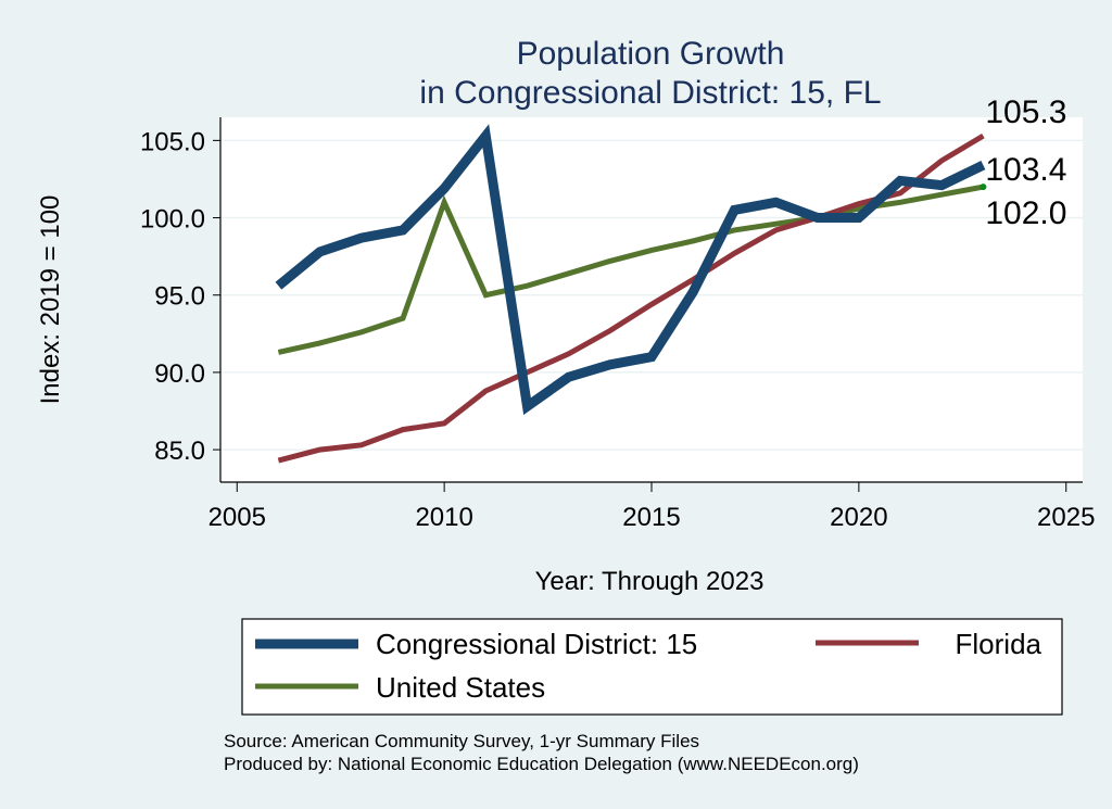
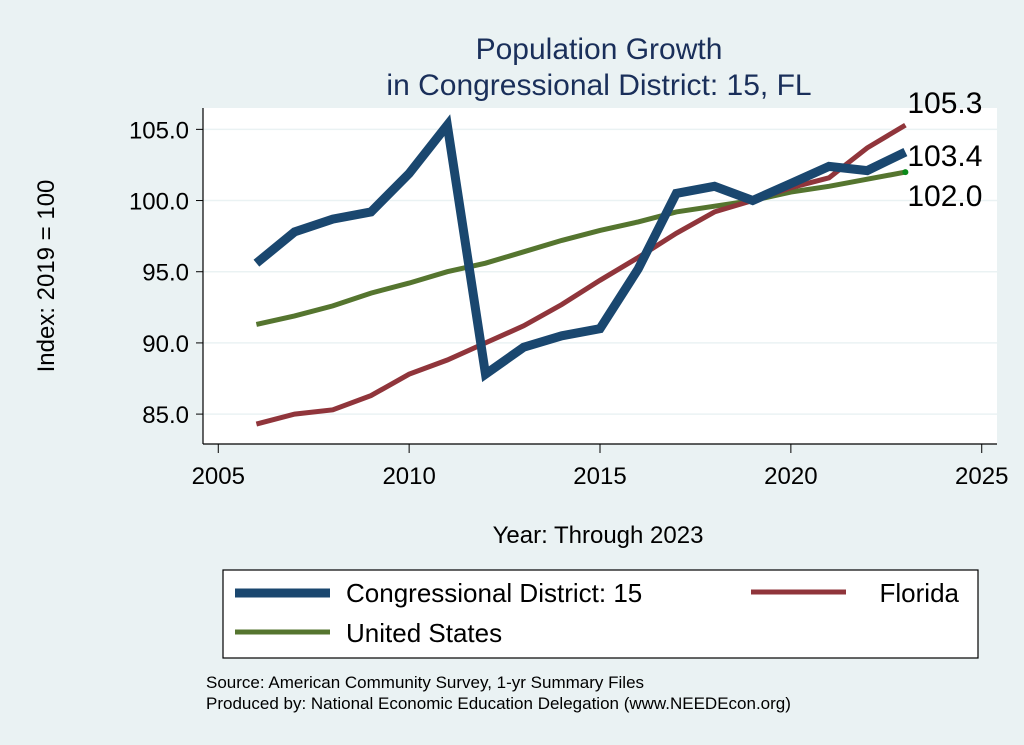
Florida/2010: 86.7 -> 87.8
United States/2010: 101.0 -> 94.2
Congressional District: 15/2020: 100.0 -> 101.2
